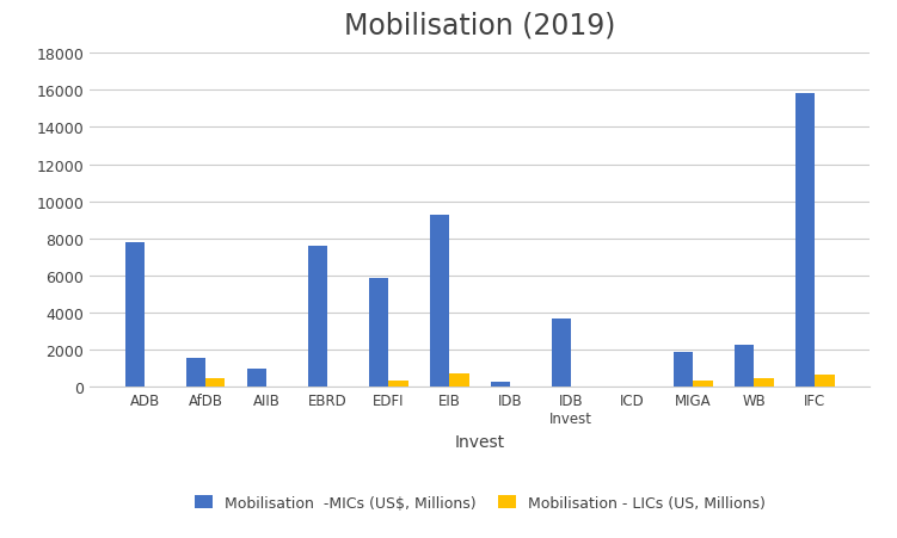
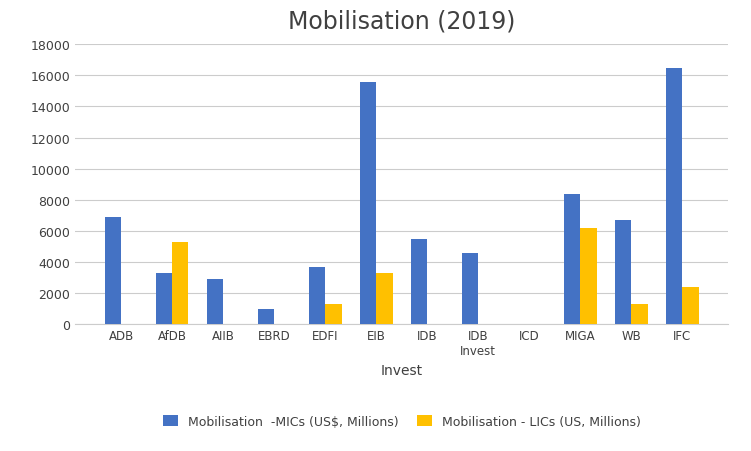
Mobilisation -MICs (US$, Millions)/ADB: 7800 -> 6900
Mobilisation -MICs (US$, Millions)/AfDB: 1600 -> 3300
Mobilisation - LICs (US, Millions)/AfDB: 500 -> 5300
Mobilisation -MICs (US$, Millions)/AIIB: 1000 -> 2900
Mobilisation -MICs (US$, Millions)/EBRD: 7600 -> 1000
Mobilisation -MICs (US$, Millions)/EDFI: 5900 -> 3700
Mobilisation - LICs (US, Millions)/EDFI: 400 -> 1300
Mobilisation -MICs (US$, Millions)/EIB: 9300 -> 15600
Mobilisation - LICs (US, Millions)/EIB: 800 -> 3300
Mobilisation -MICs (US$, Millions)/IDB: 300 -> 5500
Mobilisation -MICs (US$, Millions)/IDB Invest: 3700 -> 4600
Mobilisation -MICs (US$, Millions)/MIGA: 1900 -> 8400
Mobilisation - LICs (US, Millions)/MIGA: 400 -> 6200
Mobilisation -MICs (US$, Millions)/WB: 2300 -> 6700
Mobilisation - LICs (US, Millions)/WB: 500 -> 1300
Mobilisation -MICs (US$, Millions)/IFC: 15800 -> 16500
Mobilisation - LICs (US, Millions)/IFC: 600 -> 2400
